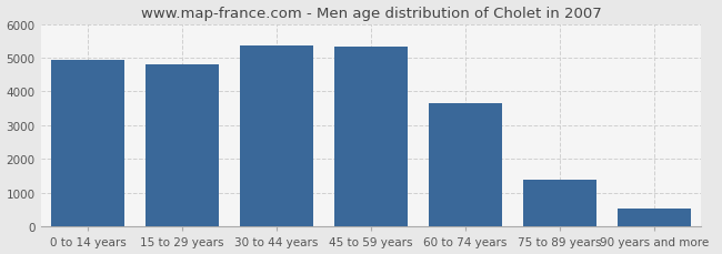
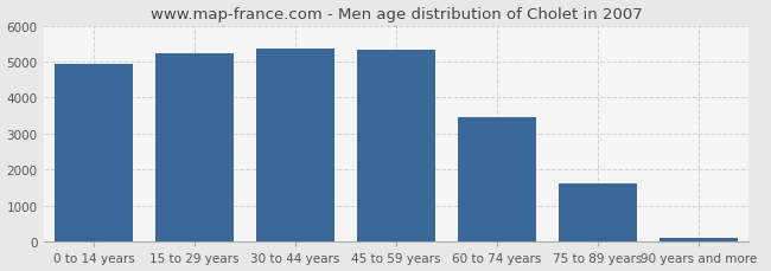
15 to 29 years: 4800 -> 5220
60 to 74 years: 3650 -> 3460
75 to 89 years: 1400 -> 1620
90 years and more: 550 -> 120
